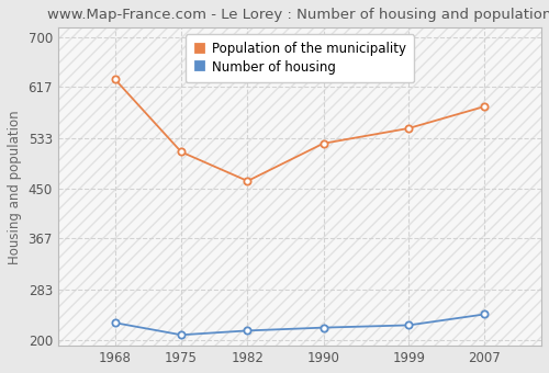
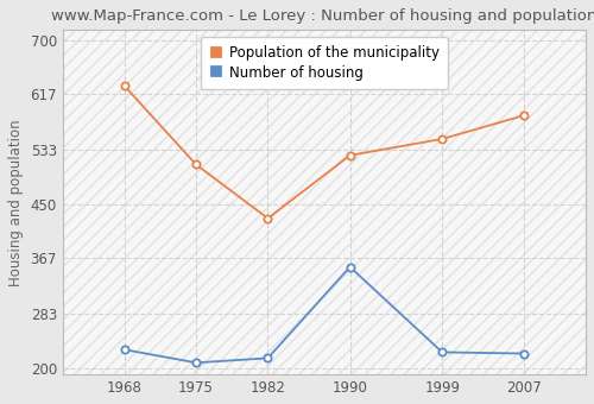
Population of the municipality/1982: 462 -> 428
Number of housing/1990: 220 -> 354
Number of housing/2007: 242 -> 222
